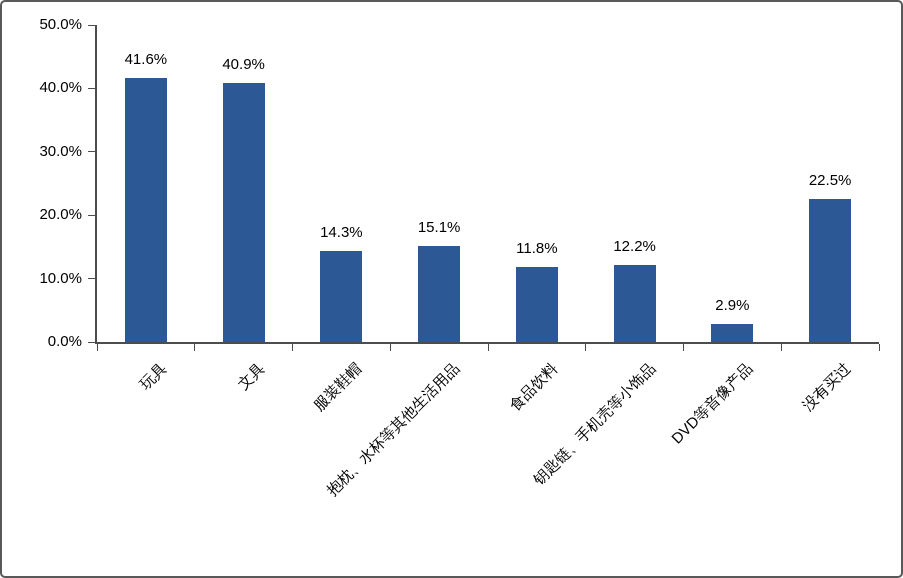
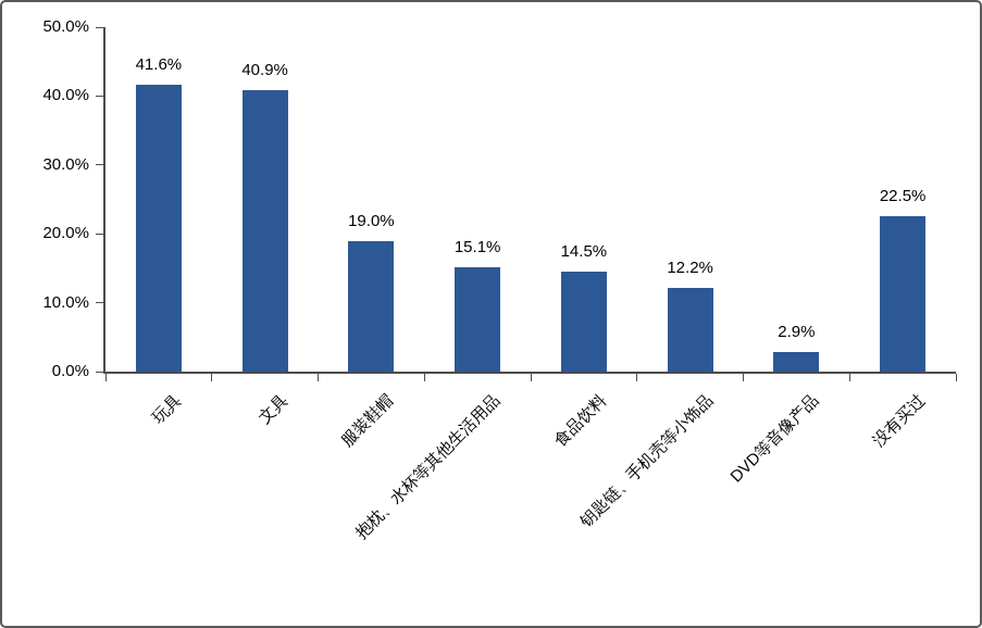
服装鞋帽: 14.3% -> 19.0%
食品饮料: 11.8% -> 14.5%
